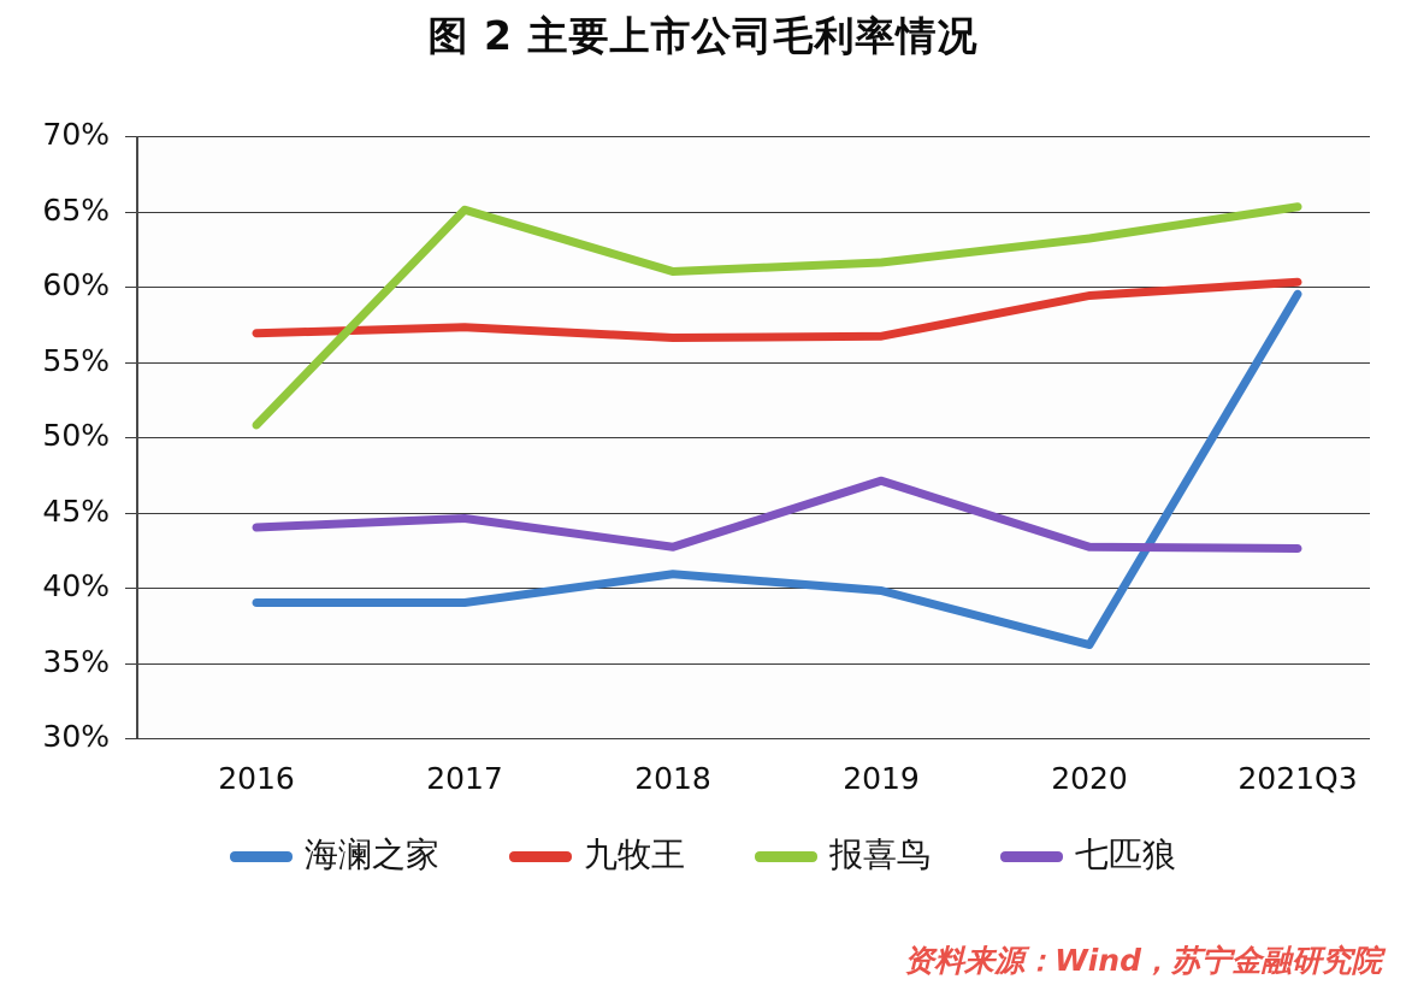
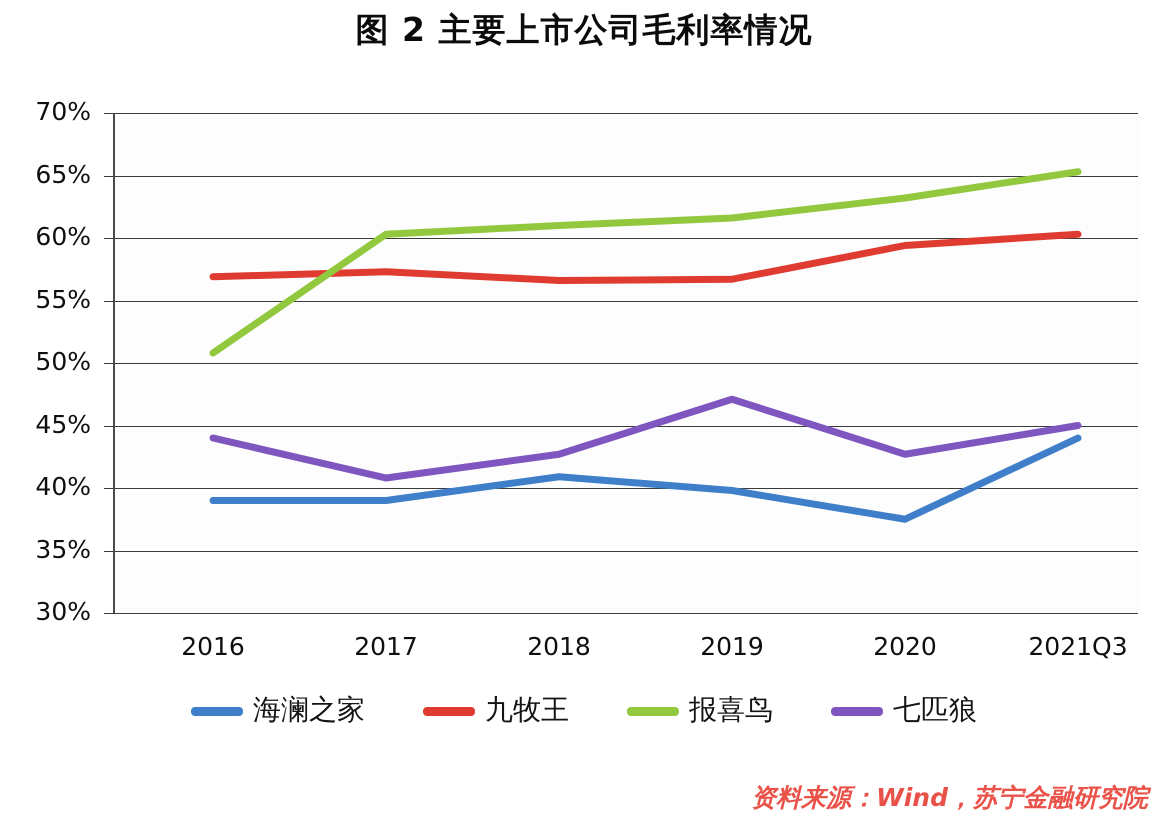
报喜鸟/2017: 65.1% -> 60.3%
七匹狼/2017: 44.6% -> 40.8%
海澜之家/2020: 36.2% -> 37.5%
海澜之家/2021Q3: 59.5% -> 44.0%
七匹狼/2021Q3: 42.6% -> 45.0%
